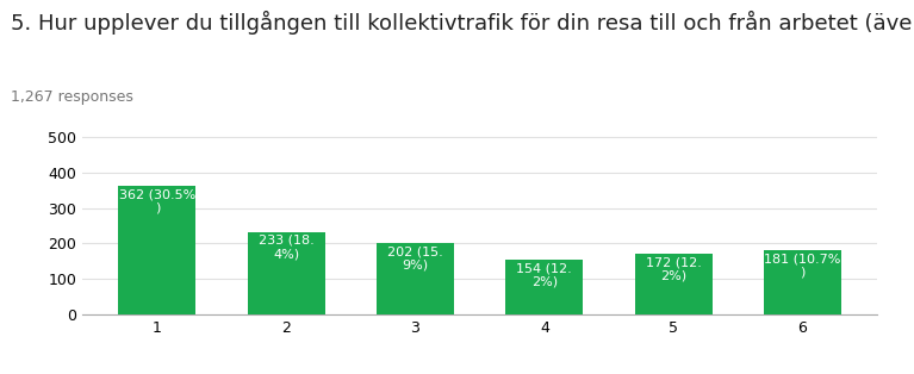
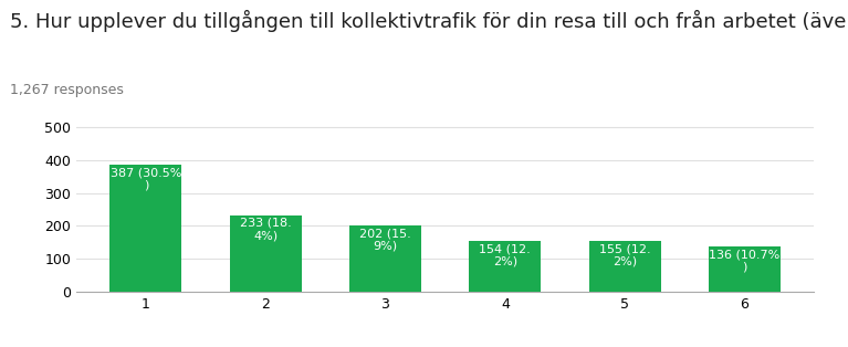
1: 362 -> 387
5: 172 -> 155
6: 181 -> 136
